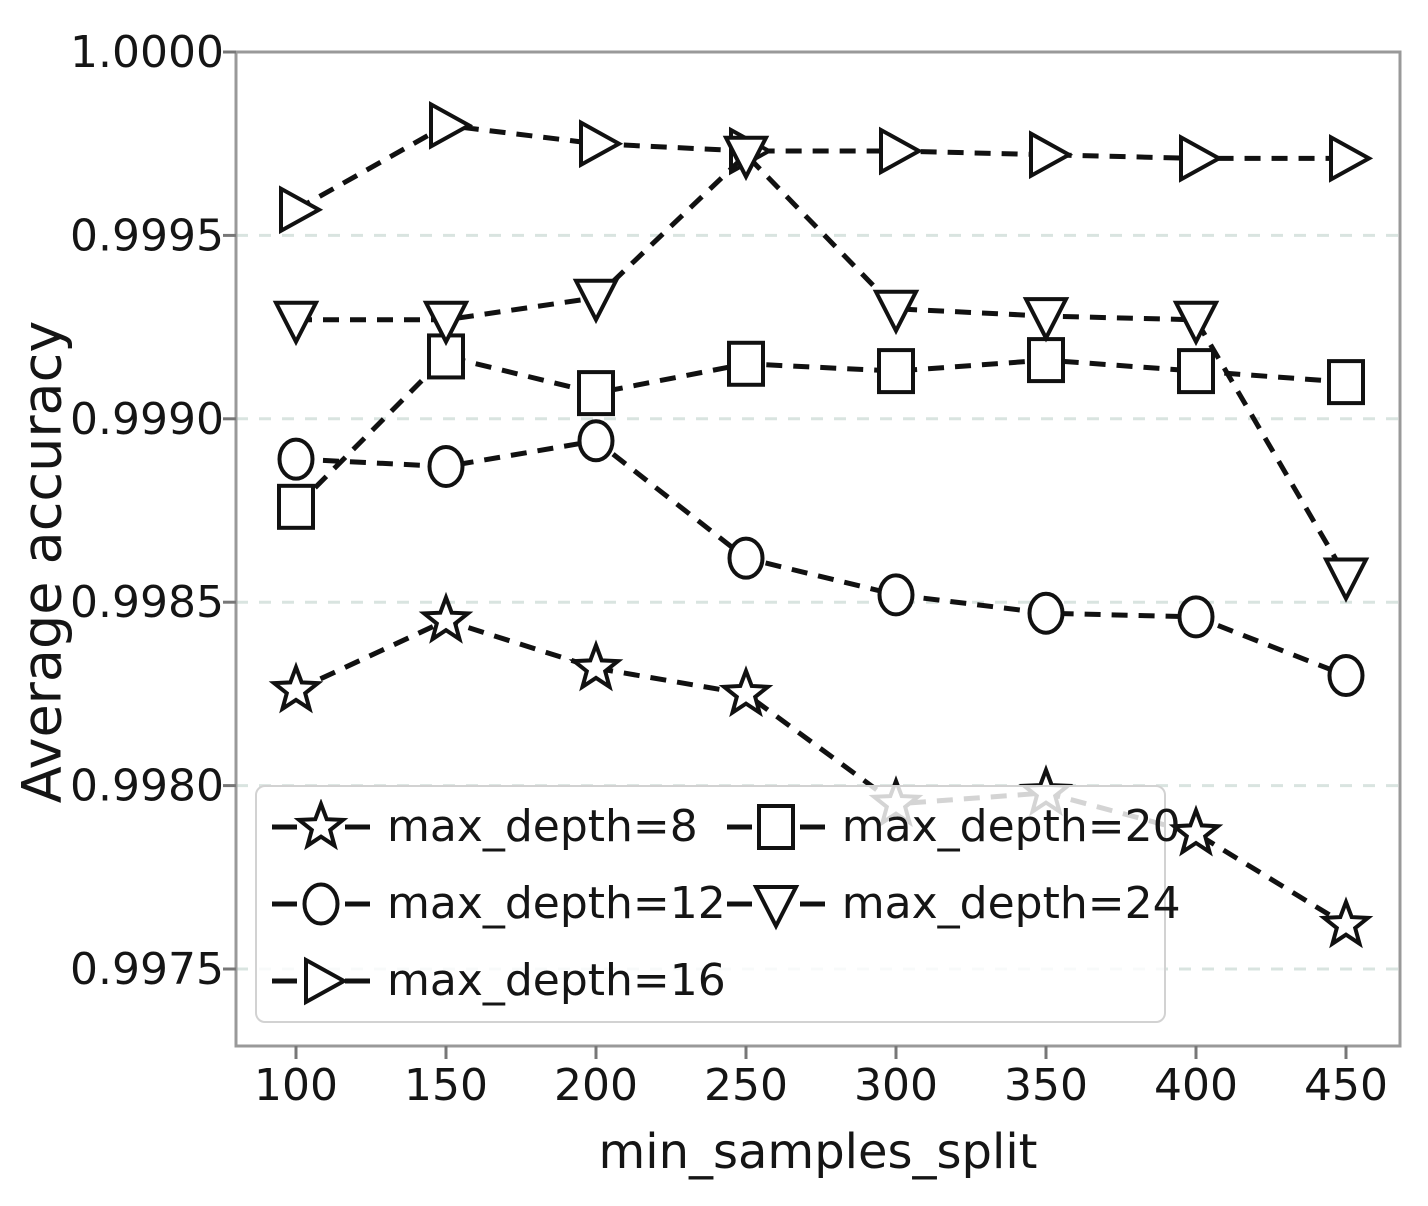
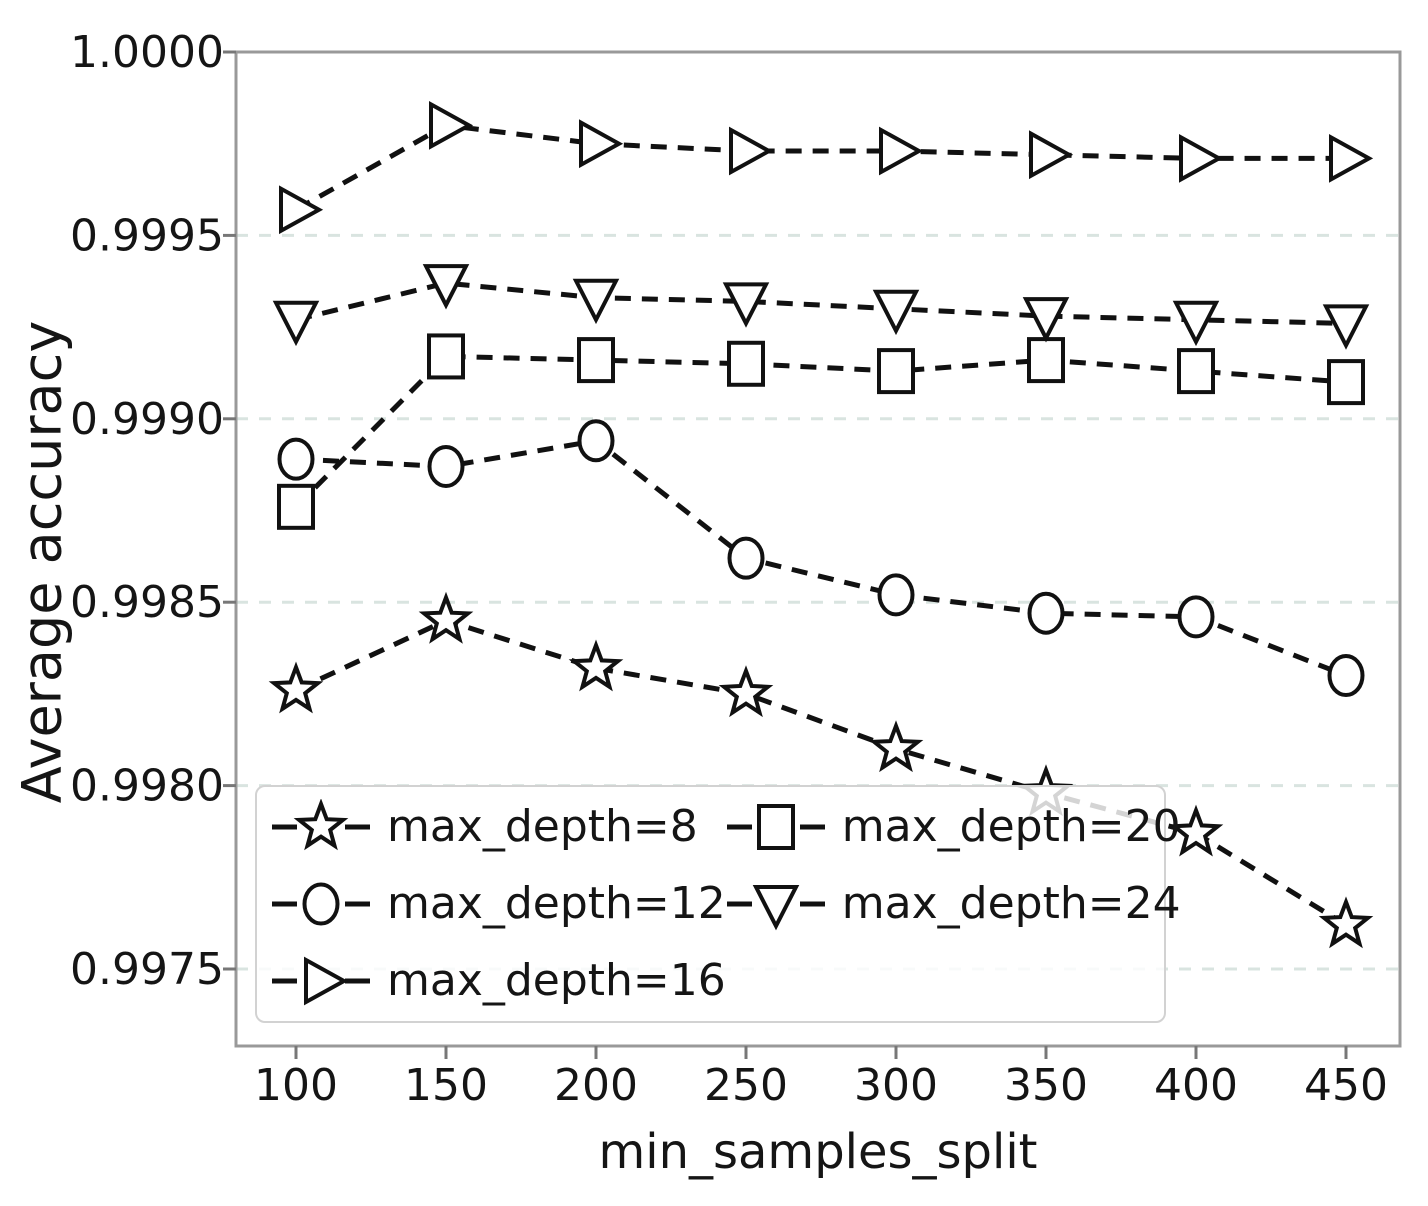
max_depth=24/150: 0.99927 -> 0.99937
max_depth=20/200: 0.99907 -> 0.99916
max_depth=24/250: 0.99972 -> 0.99932
max_depth=8/300: 0.99795 -> 0.99810
max_depth=24/450: 0.99857 -> 0.99926
